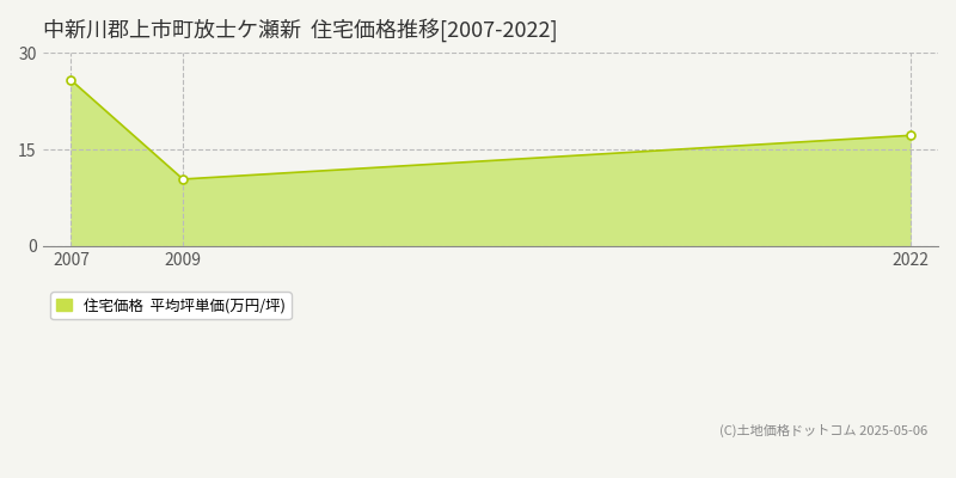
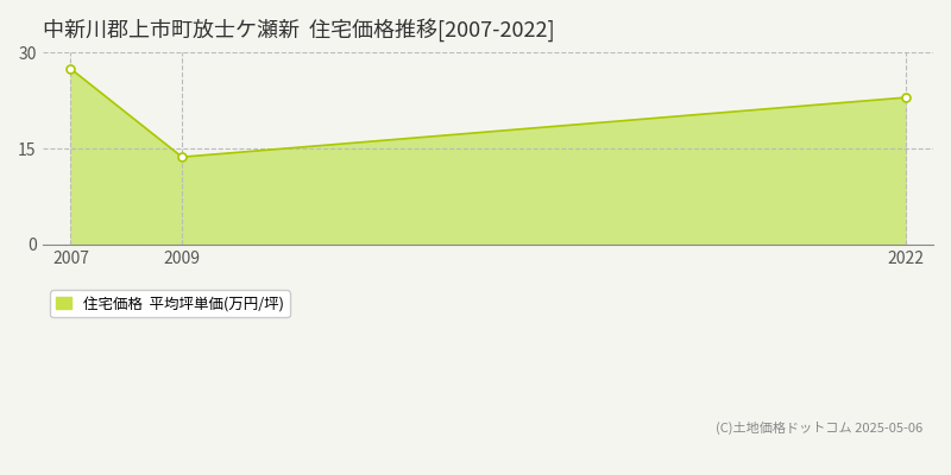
2007: 25.8 -> 27.5
2009: 10.4 -> 13.7
2022: 17.2 -> 23.0
